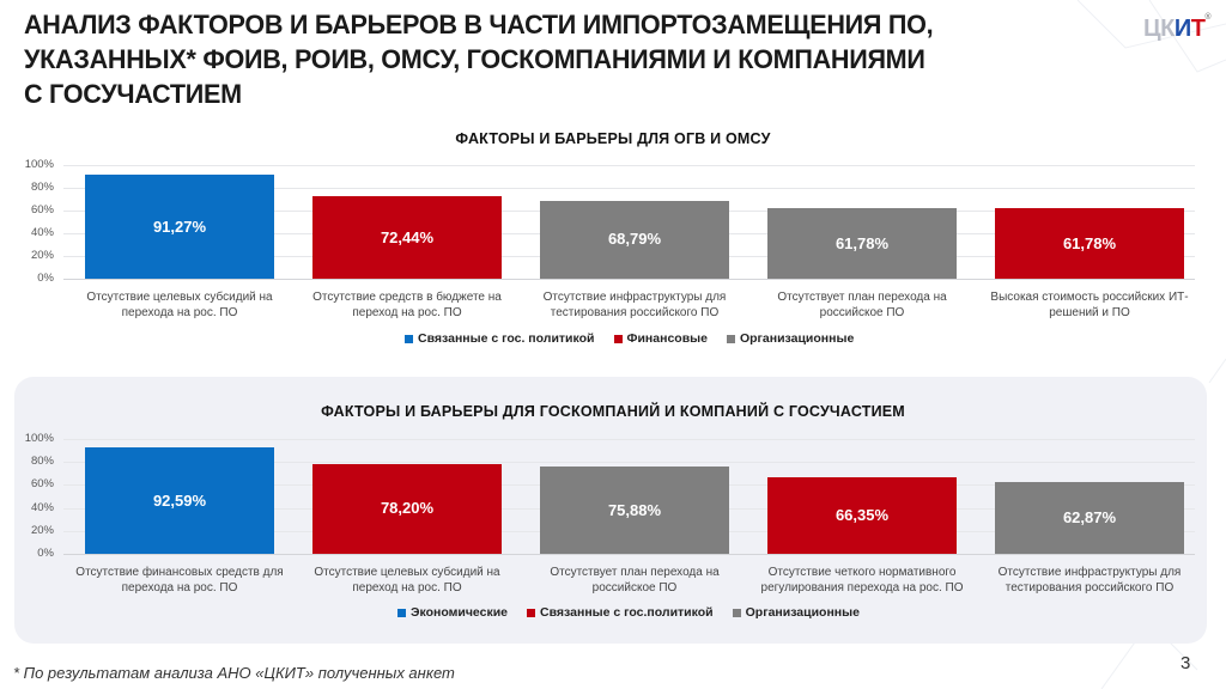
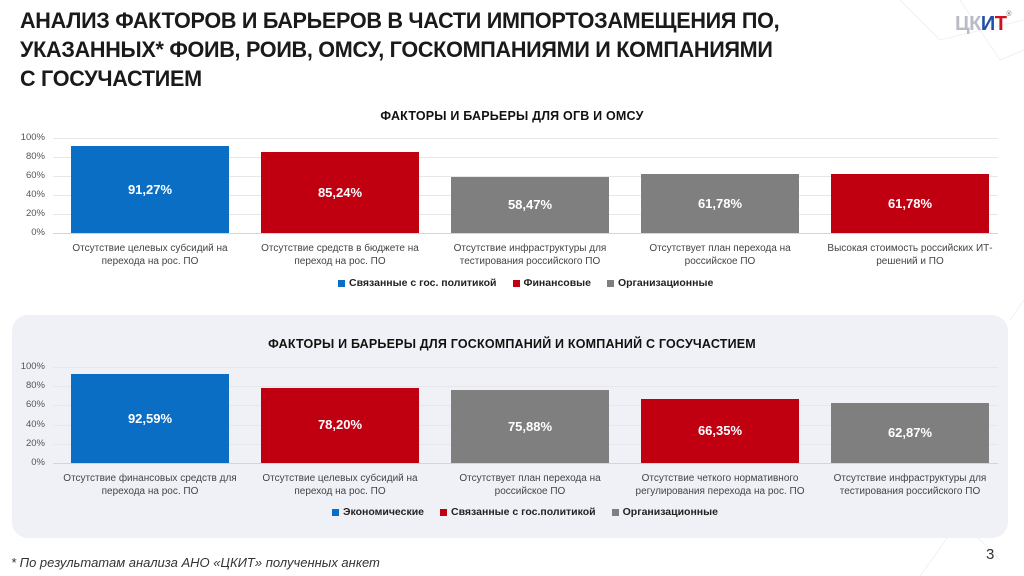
ФАКТОРЫ И БАРЬЕРЫ ДЛЯ ОГВ И ОМСУ/Отсутствие средств в бюджете на переход на рос. ПО: 72,44% -> 85,24%
ФАКТОРЫ И БАРЬЕРЫ ДЛЯ ОГВ И ОМСУ/Отсутствие инфраструктуры для тестирования российского ПО: 68,79% -> 58,47%
